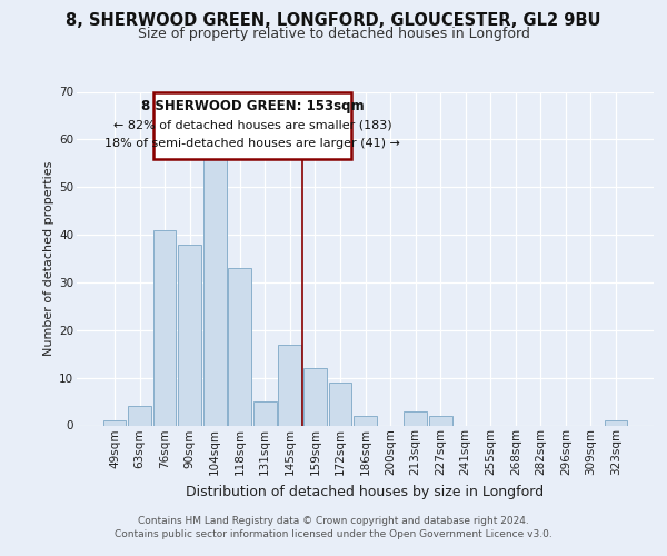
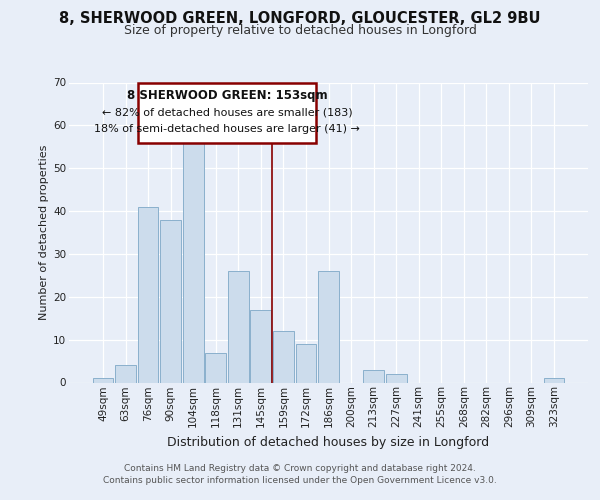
118sqm: 33 -> 7
131sqm: 5 -> 26
186sqm: 2 -> 26
